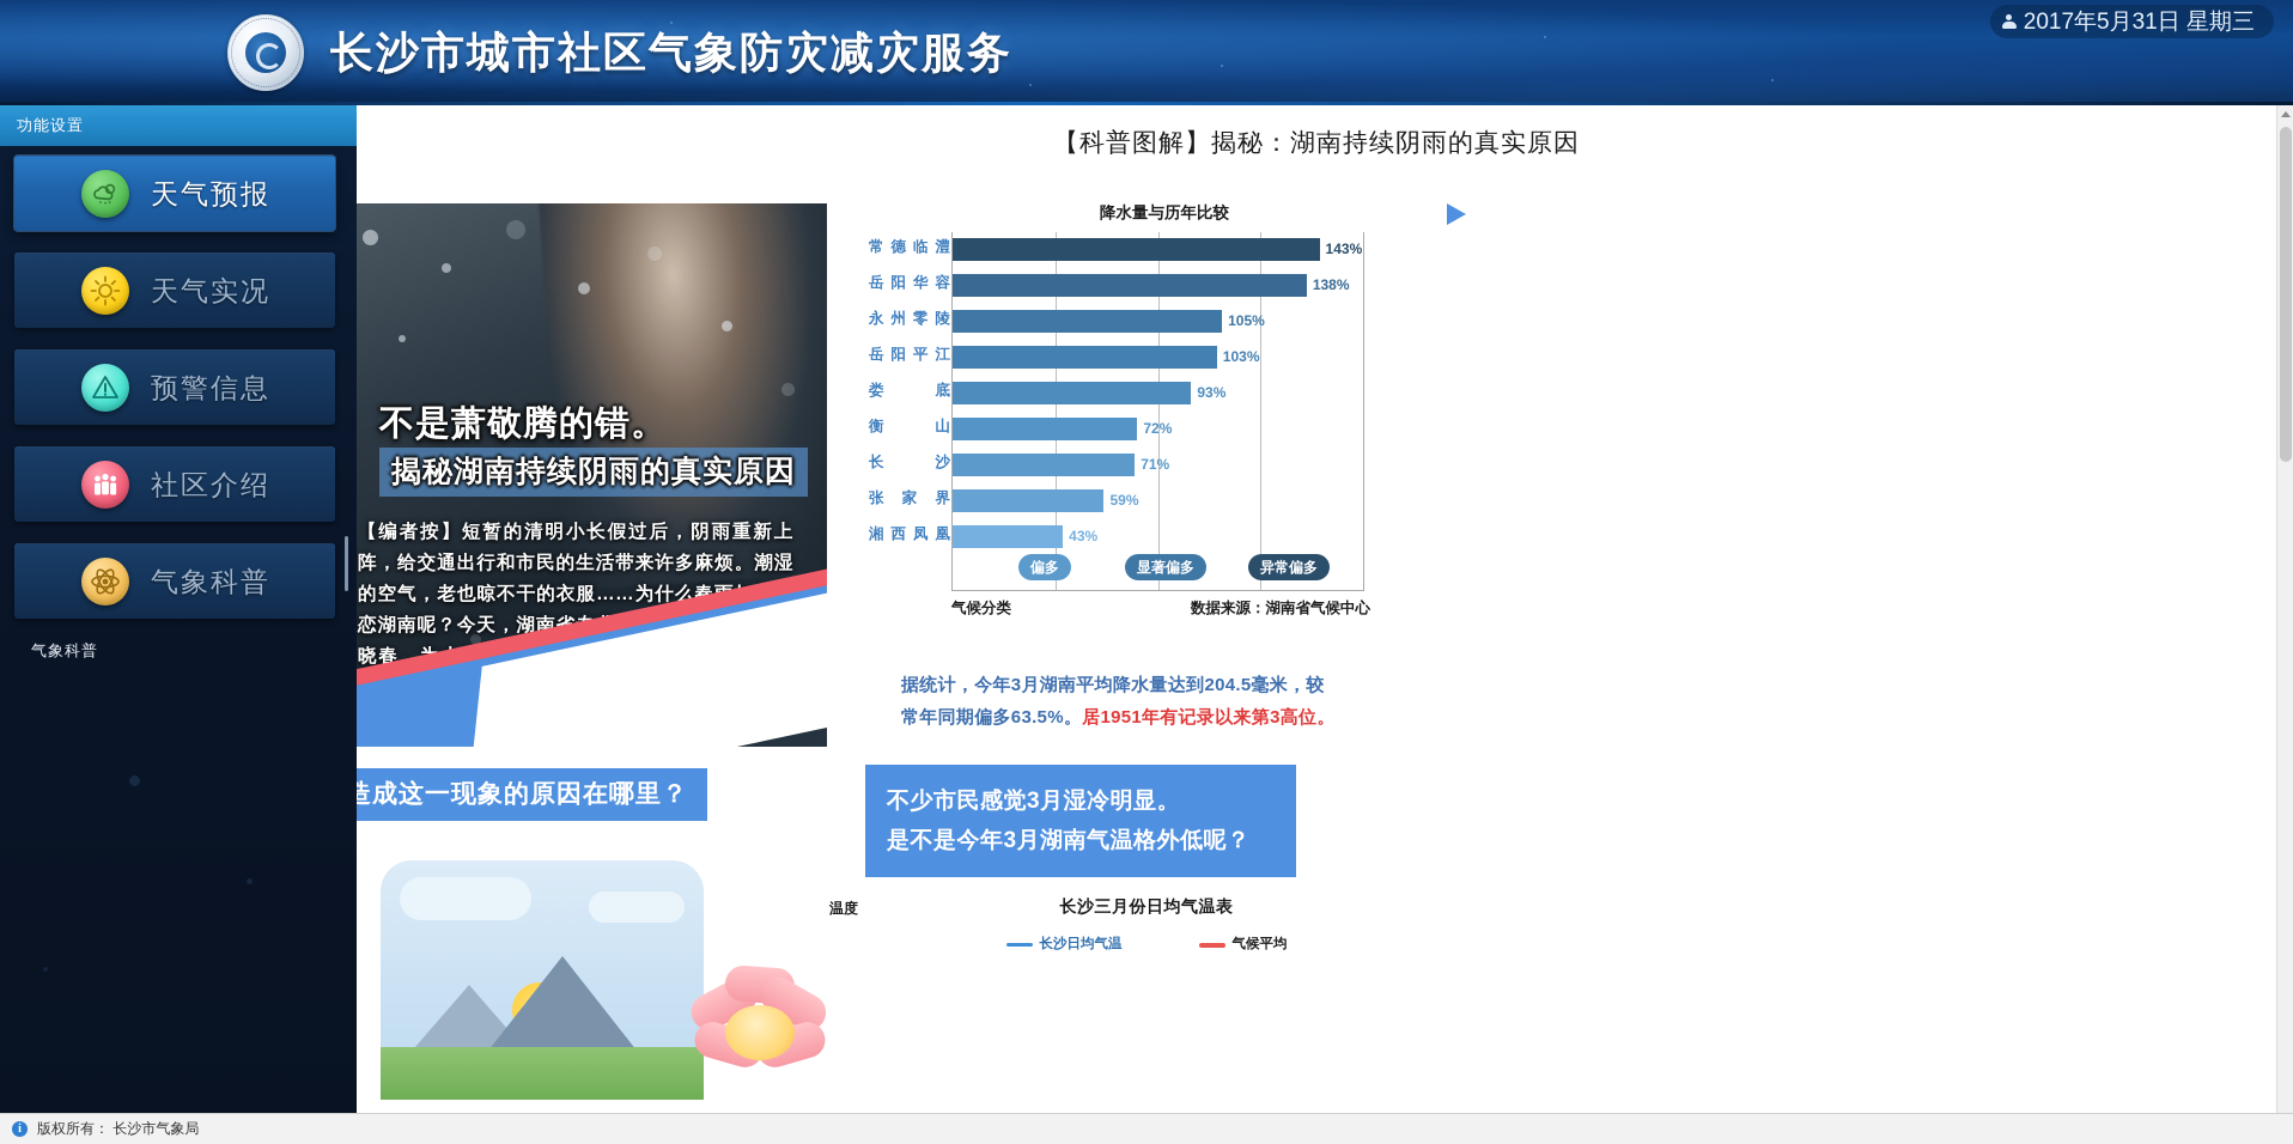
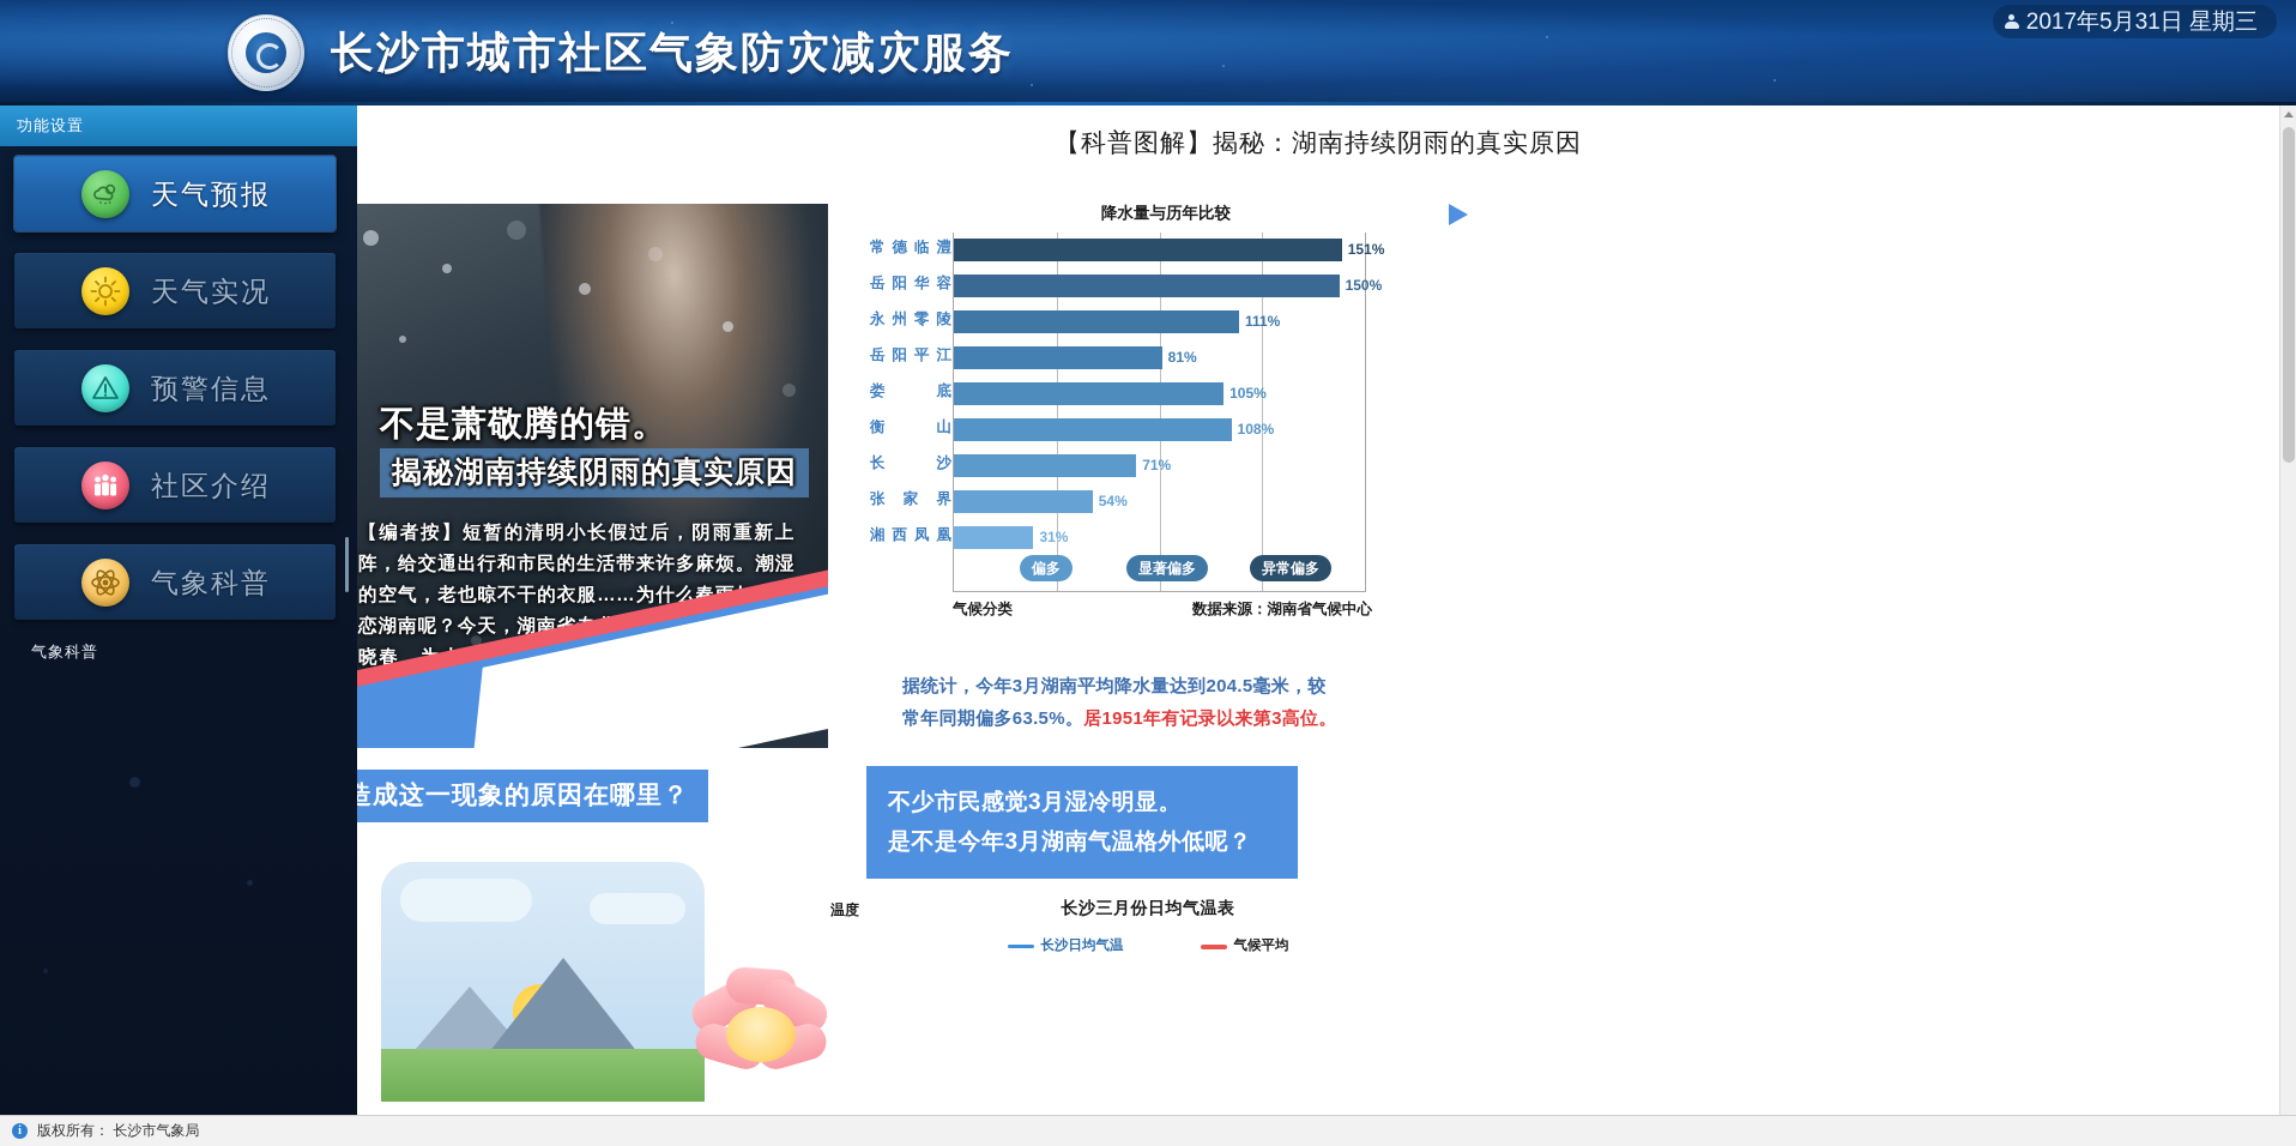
常德临澧: 143% -> 151%
岳阳华容: 138% -> 150%
永州零陵: 105% -> 111%
岳阳平江: 103% -> 81%
娄 底: 93% -> 105%
衡 山: 72% -> 108%
张家界: 59% -> 54%
湘西凤凰: 43% -> 31%
